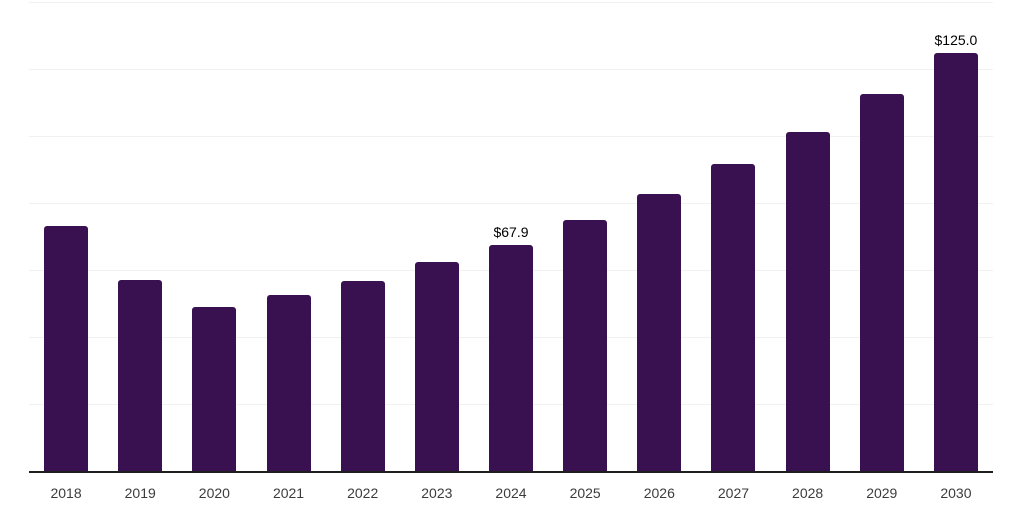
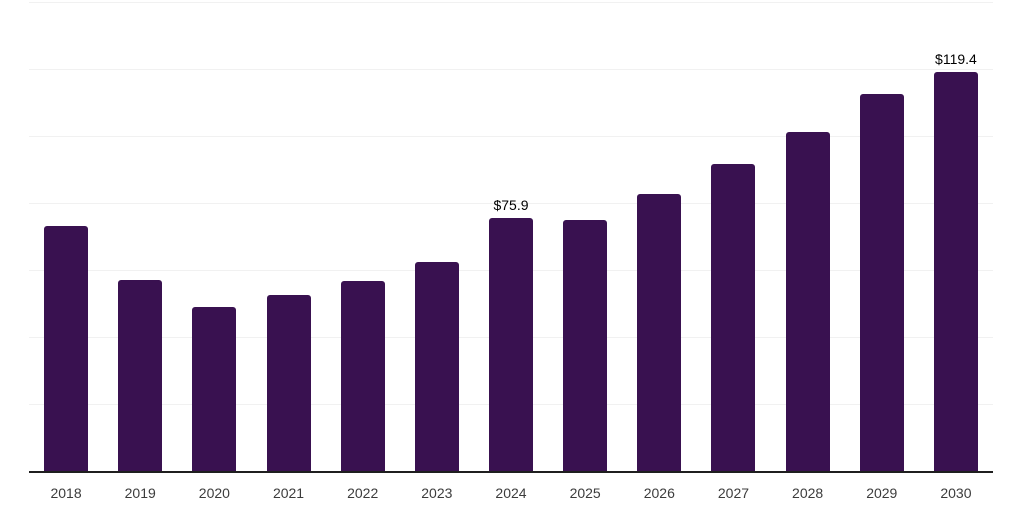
2024: $67.9 -> $75.9
2030: $125.0 -> $119.4
